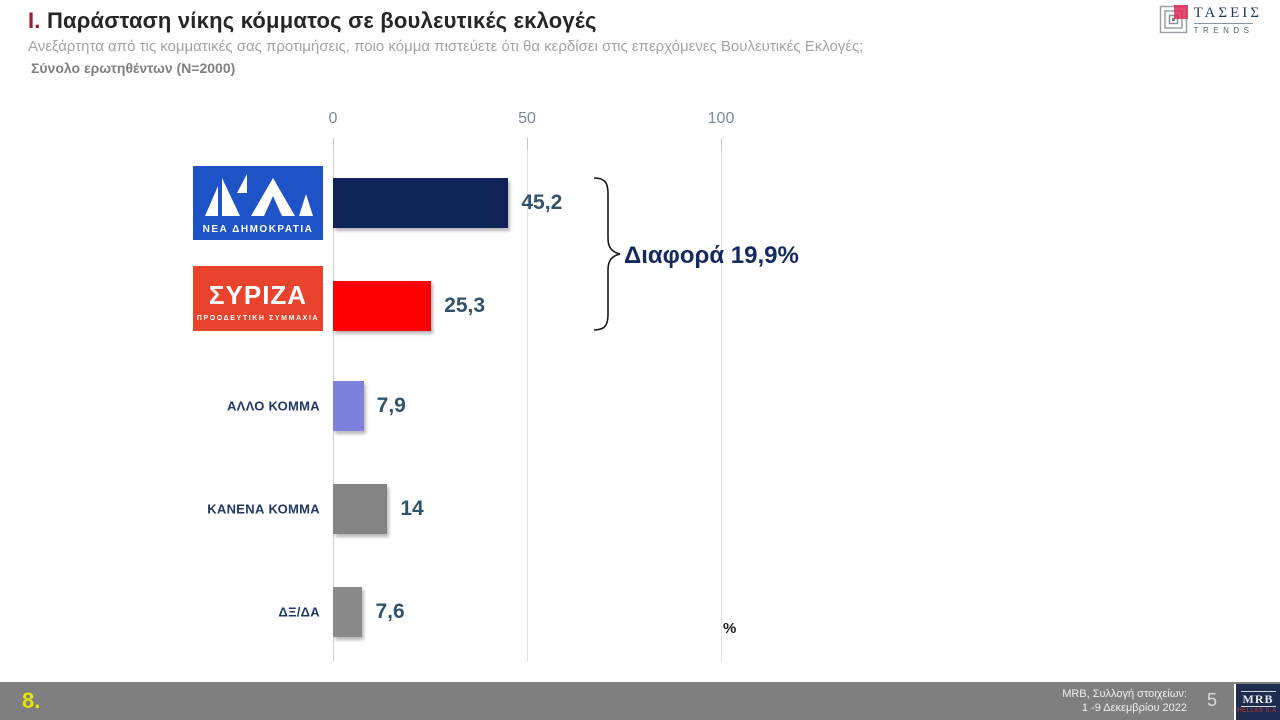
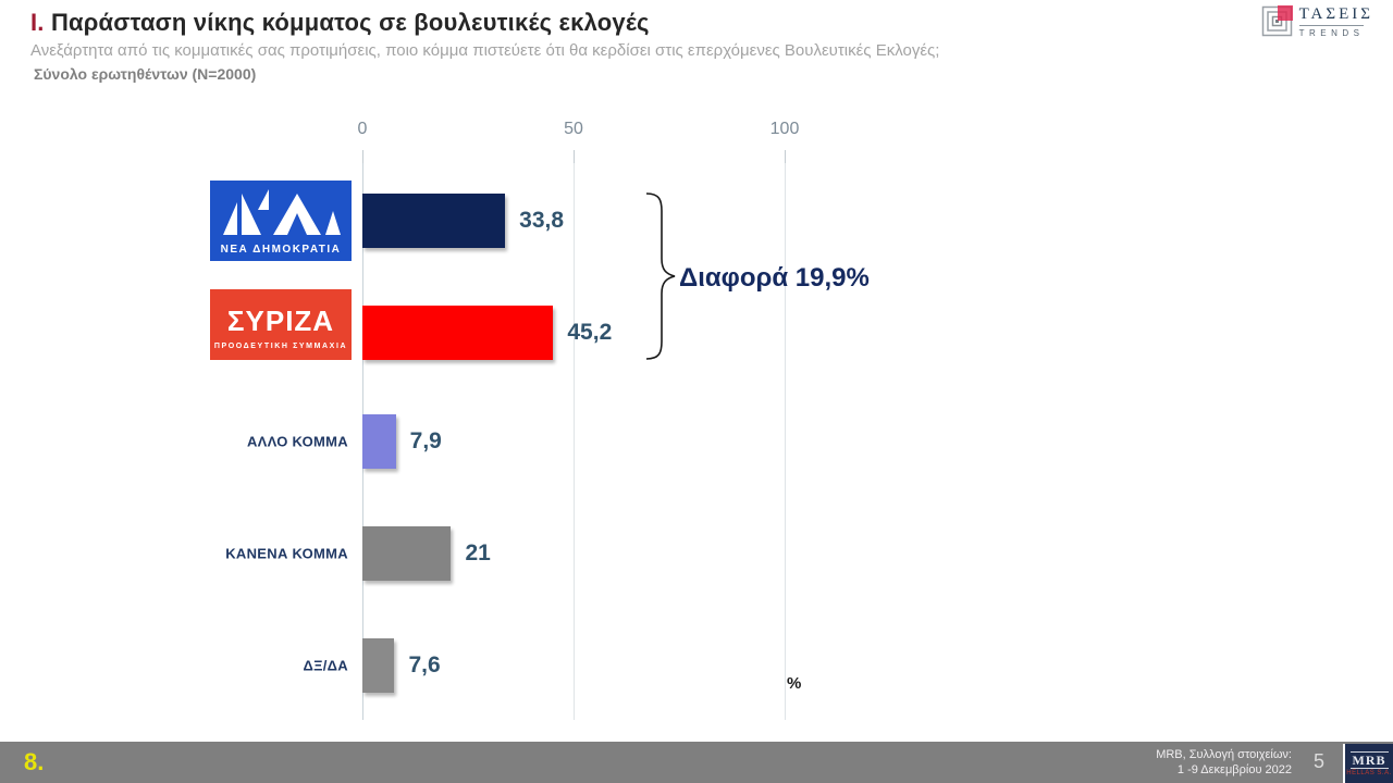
ΝΕΑ ΔΗΜΟΚΡΑΤΙΑ: 45,2 -> 33,8
ΣΥΡΙΖΑ ΠΡΟΟΔΕΥΤΙΚΗ ΣΥΜΜΑΧΙΑ: 25,3 -> 45,2
ΚΑΝΕΝΑ ΚΟΜΜΑ: 14 -> 21
